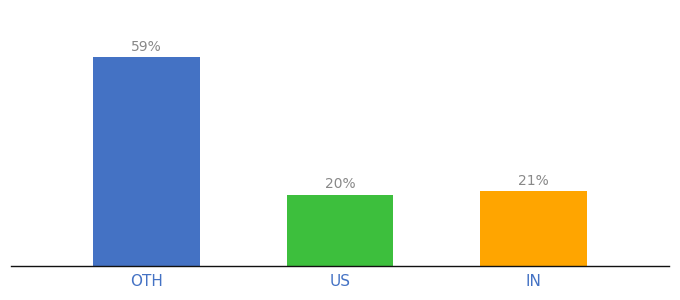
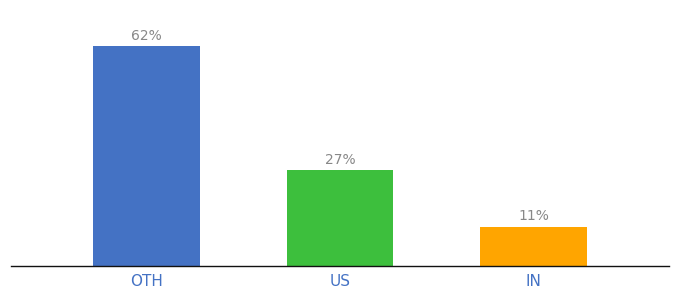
OTH: 59% -> 62%
US: 20% -> 27%
IN: 21% -> 11%
